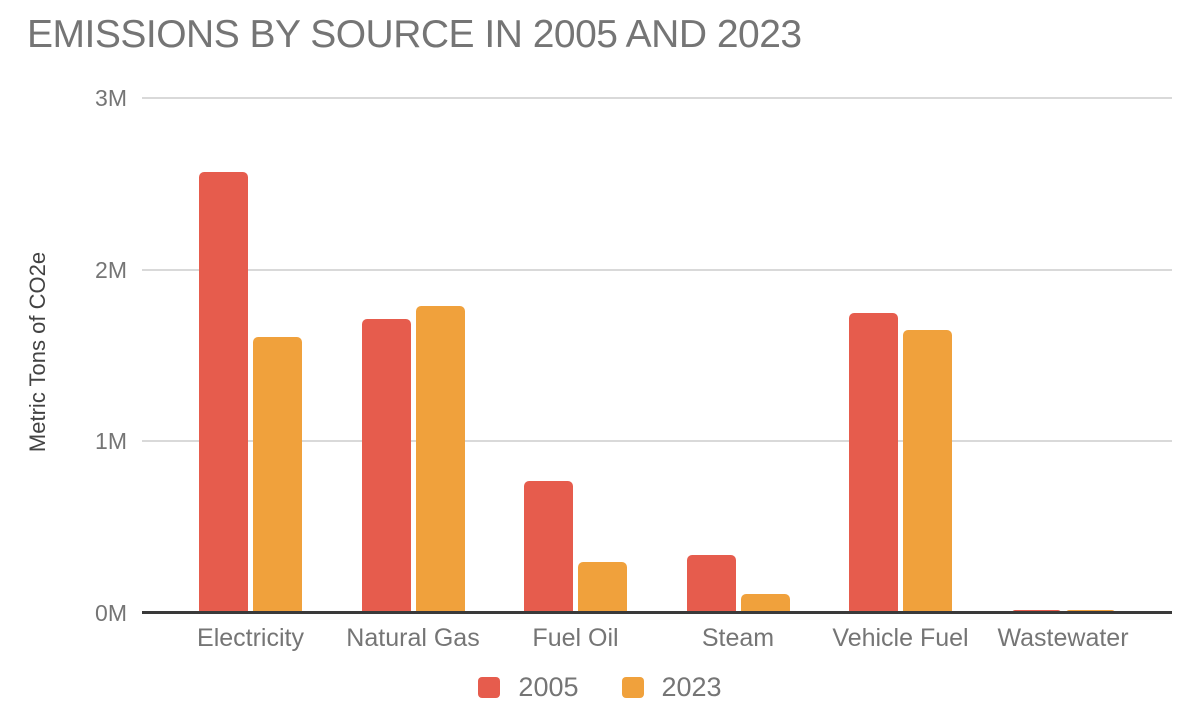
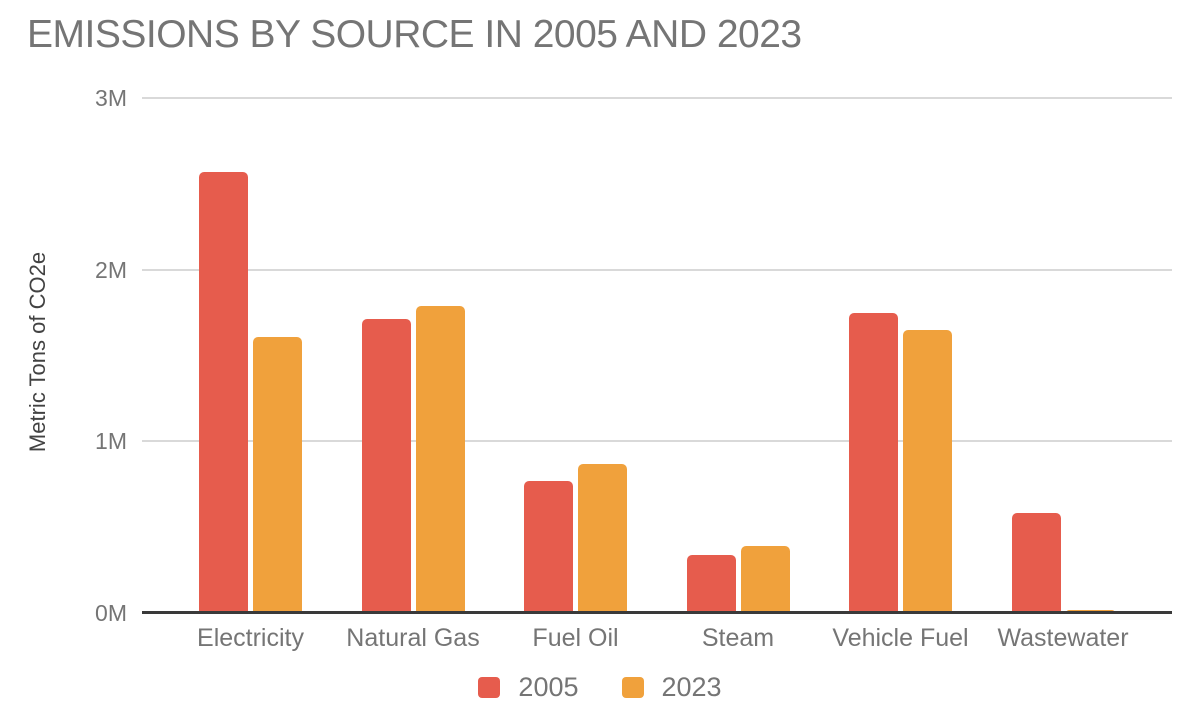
2023/Fuel Oil: 0.30M -> 0.87M
2023/Steam: 0.11M -> 0.39M
2005/Wastewater: 0.02M -> 0.58M
